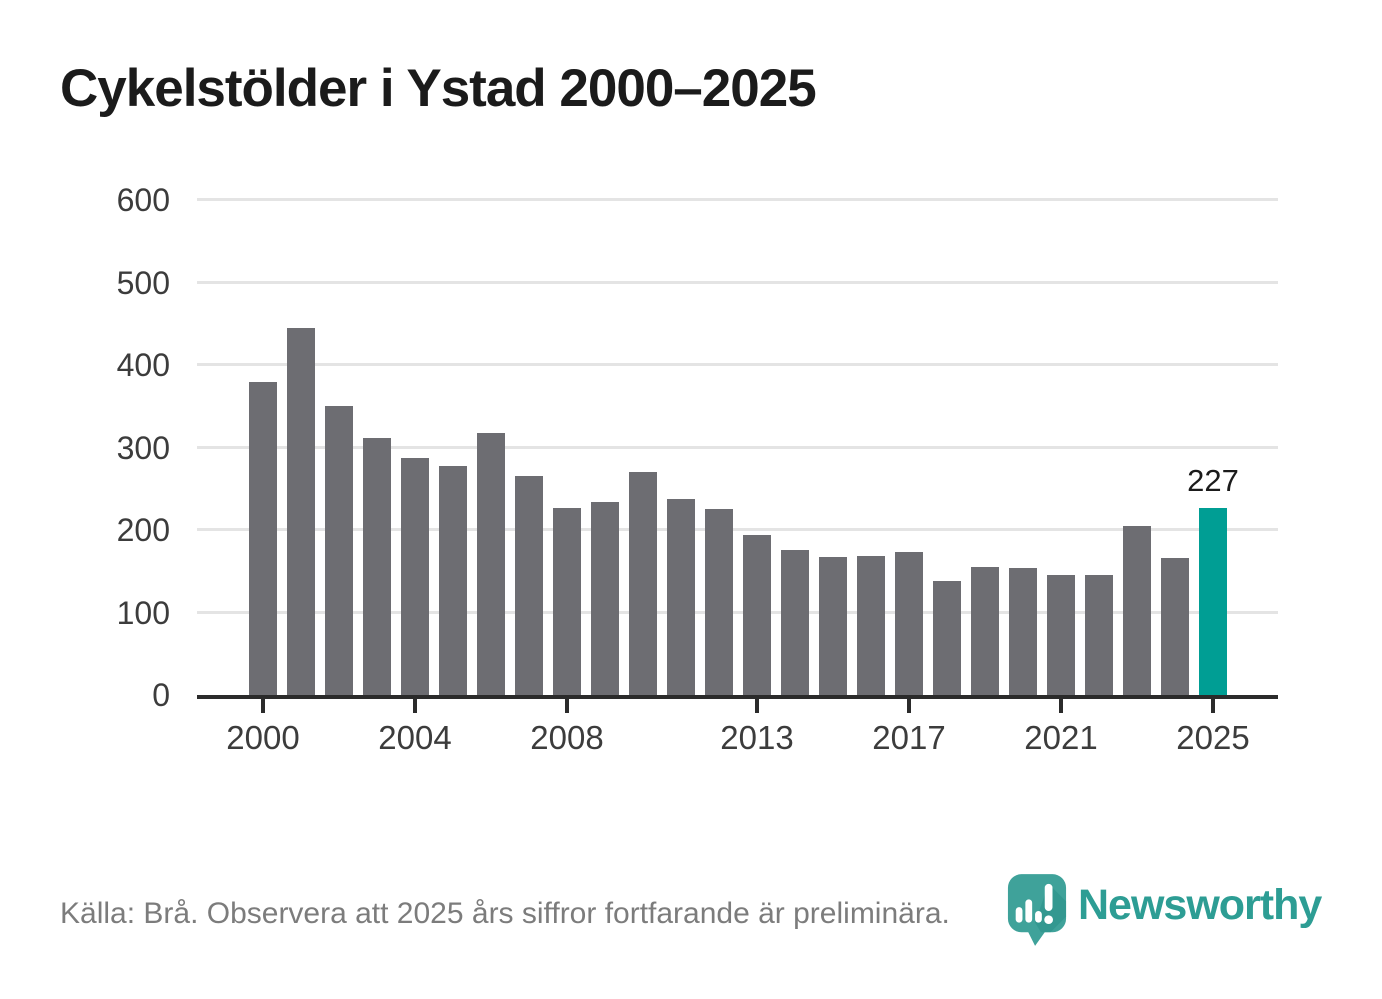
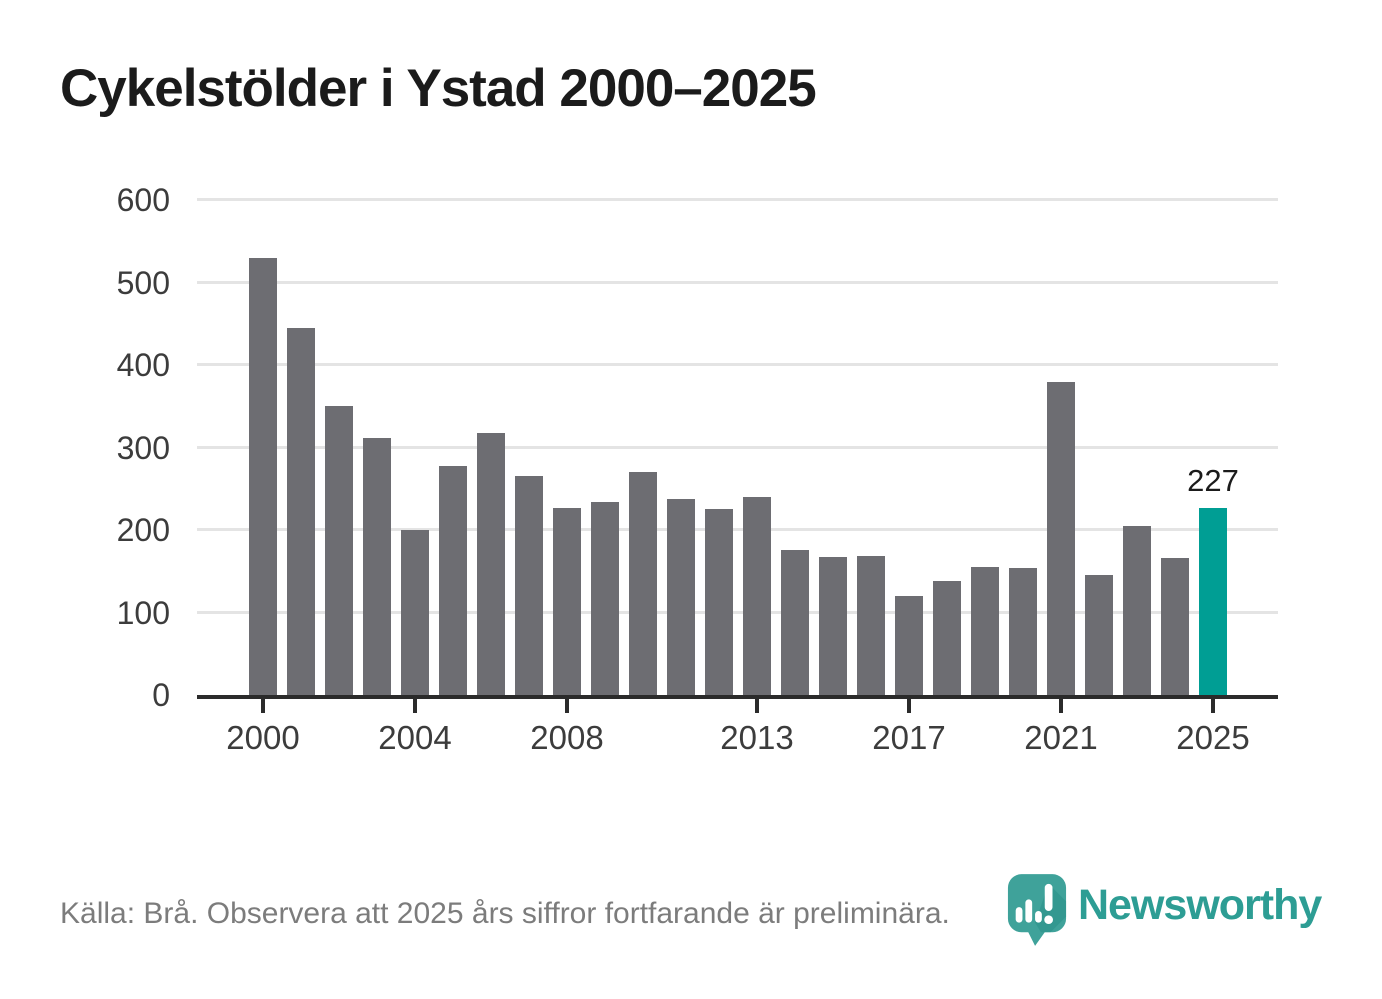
2000: 380 -> 530
2004: 290 -> 200
2013: 190 -> 240
2017: 170 -> 120
2021: 150 -> 380
